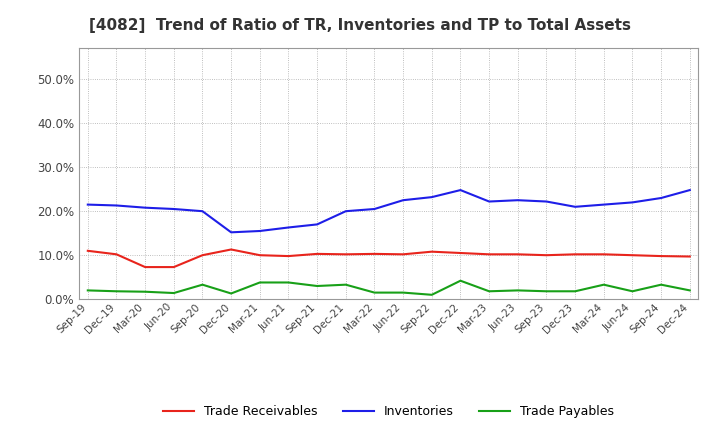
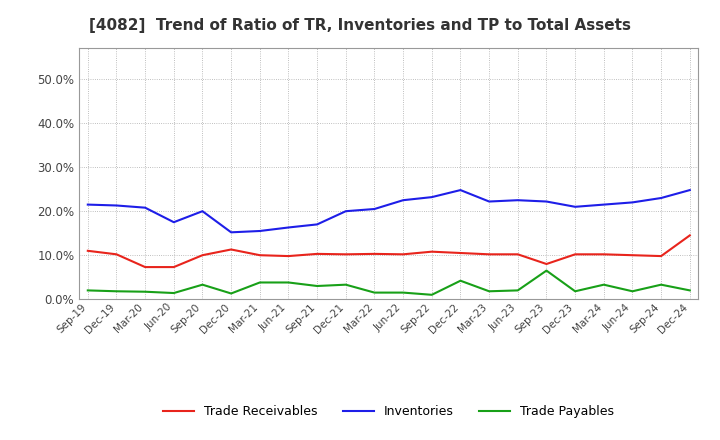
Inventories/Jun-20: 20.5% -> 17.5%
Trade Receivables/Sep-23: 10.0% -> 8.0%
Trade Payables/Sep-23: 1.8% -> 6.5%
Trade Receivables/Dec-24: 9.7% -> 14.5%
